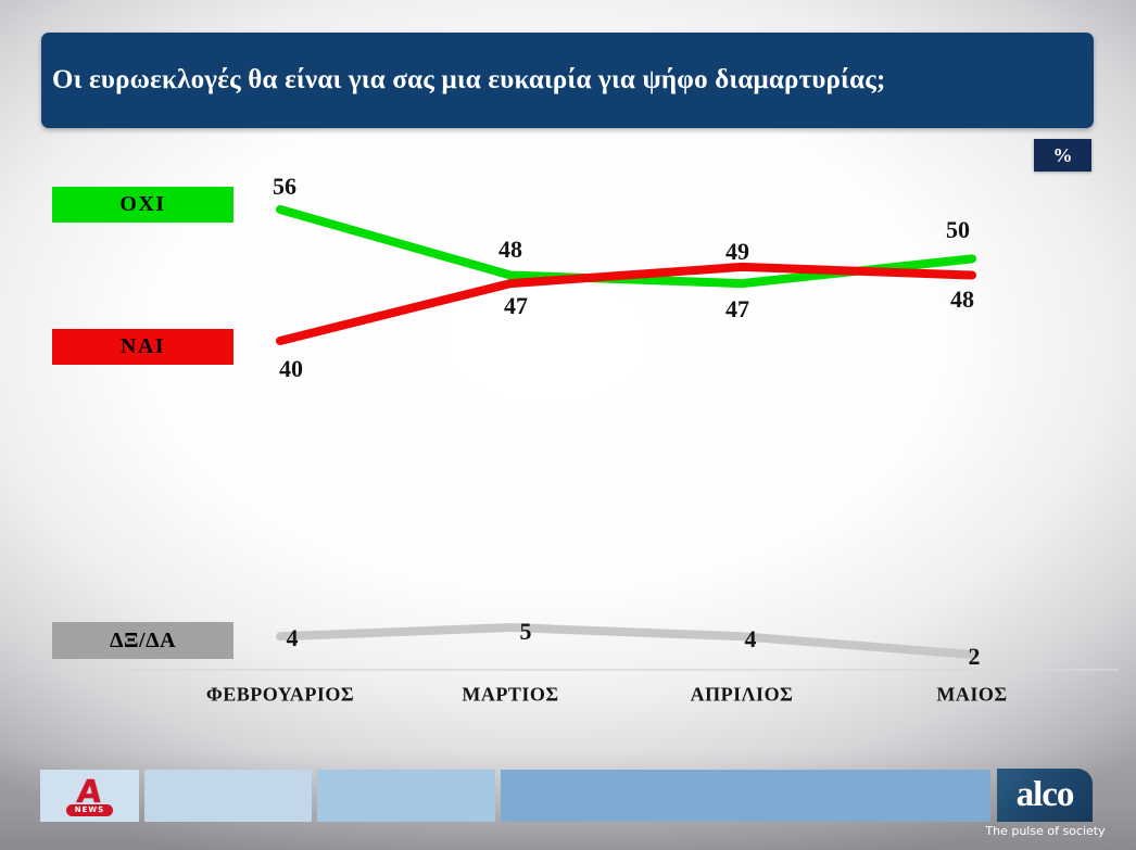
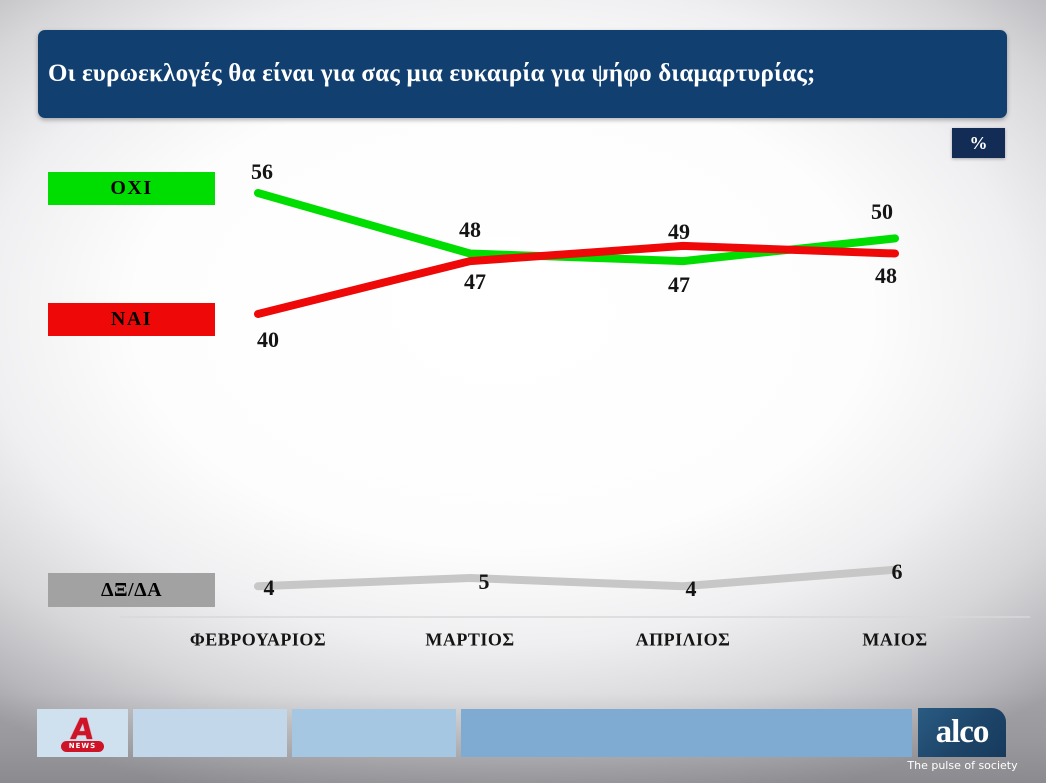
ΔΞ/ΔΑ/ΜΑΙΟΣ: 2 -> 6
